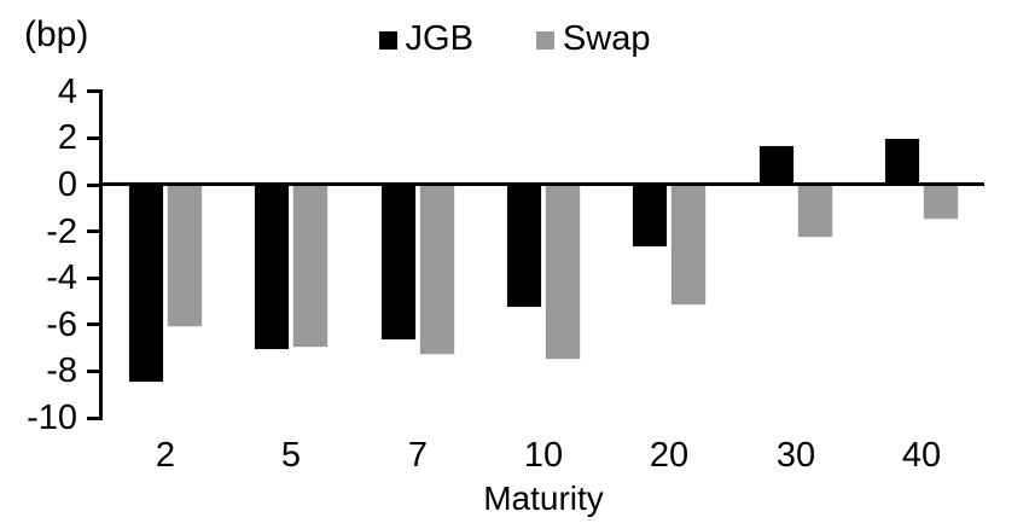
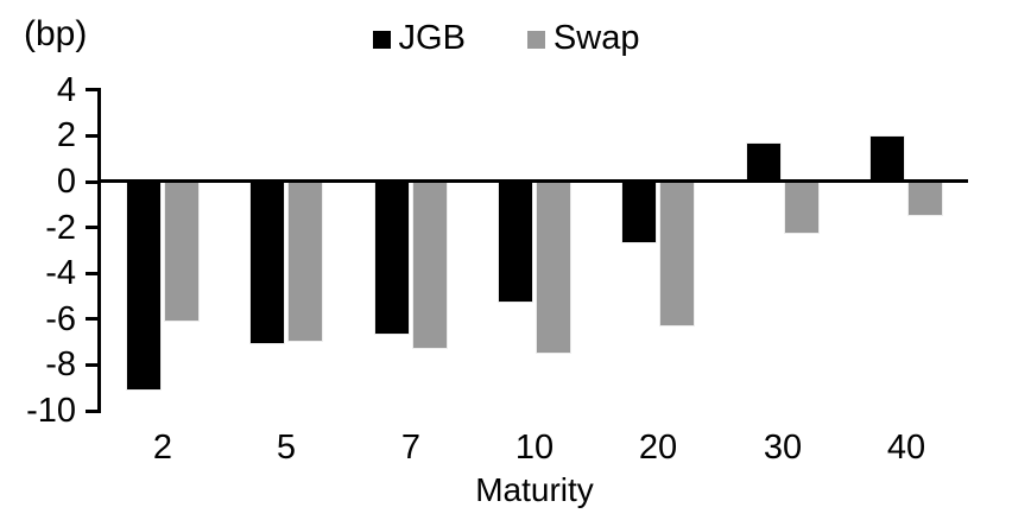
JGB/2: -8.5 -> -9.1
Swap/20: -5.2 -> -6.3
